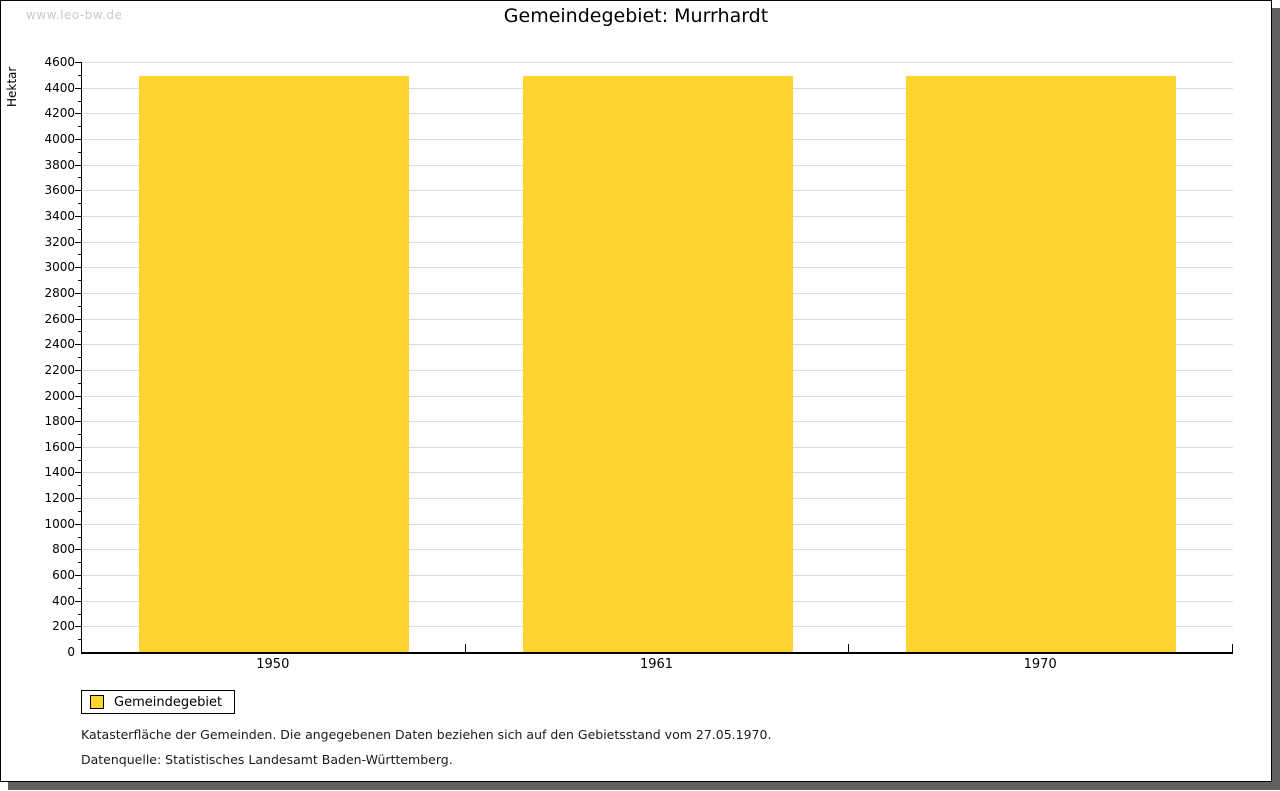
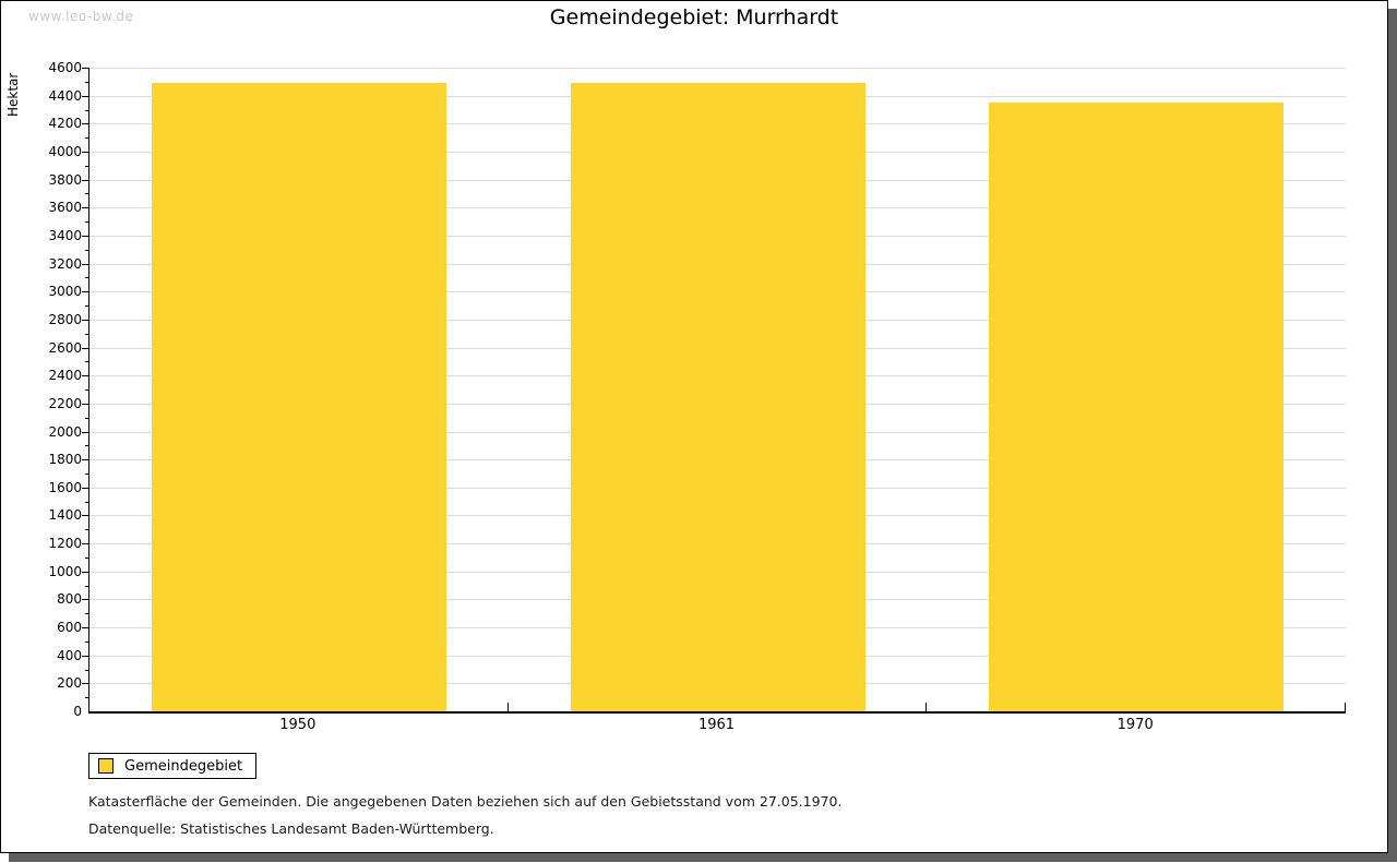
1970: 4490 -> 4350
